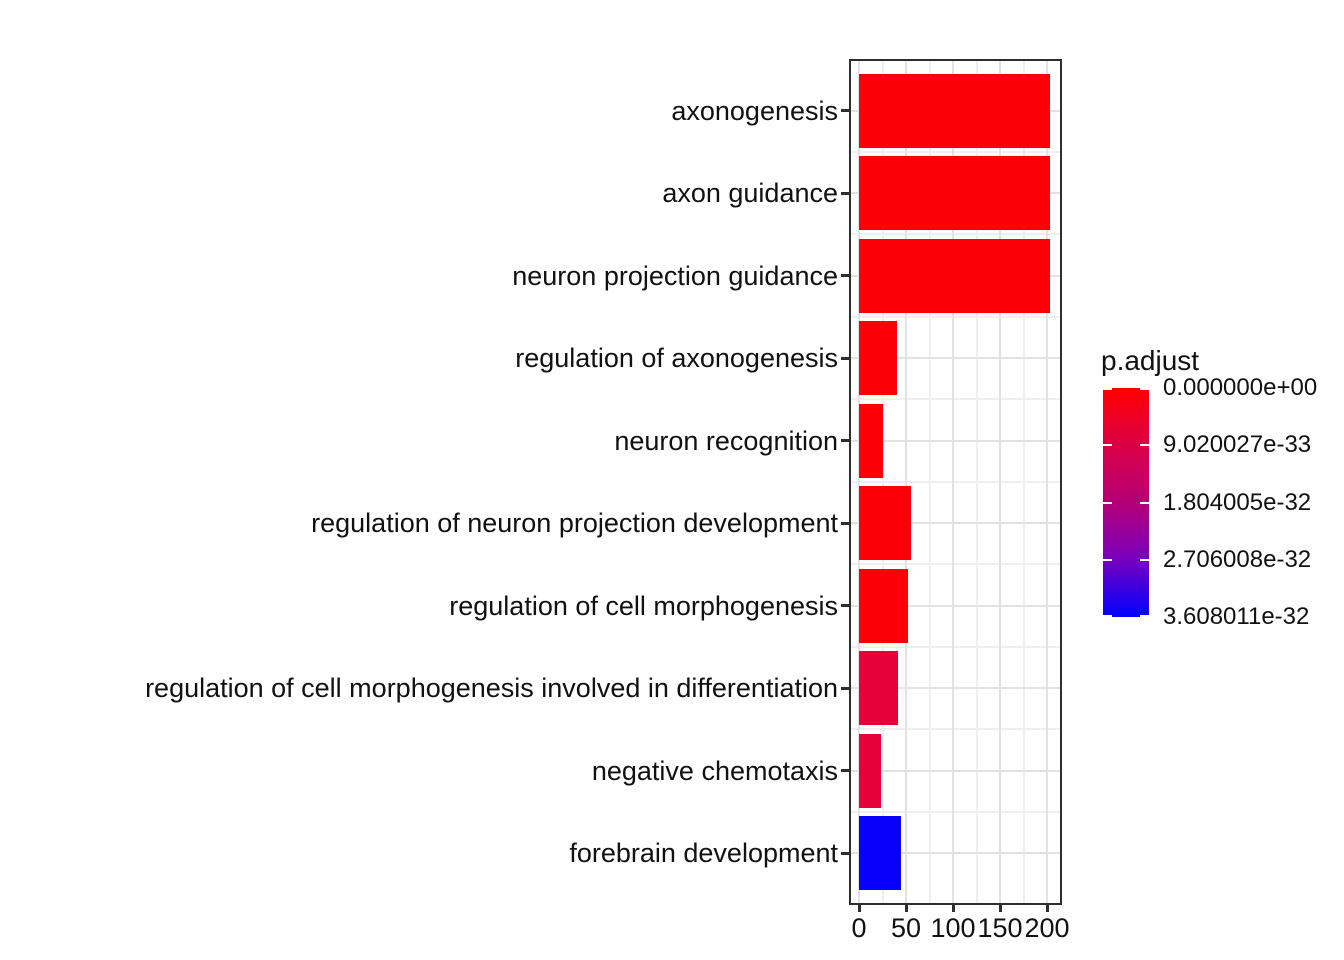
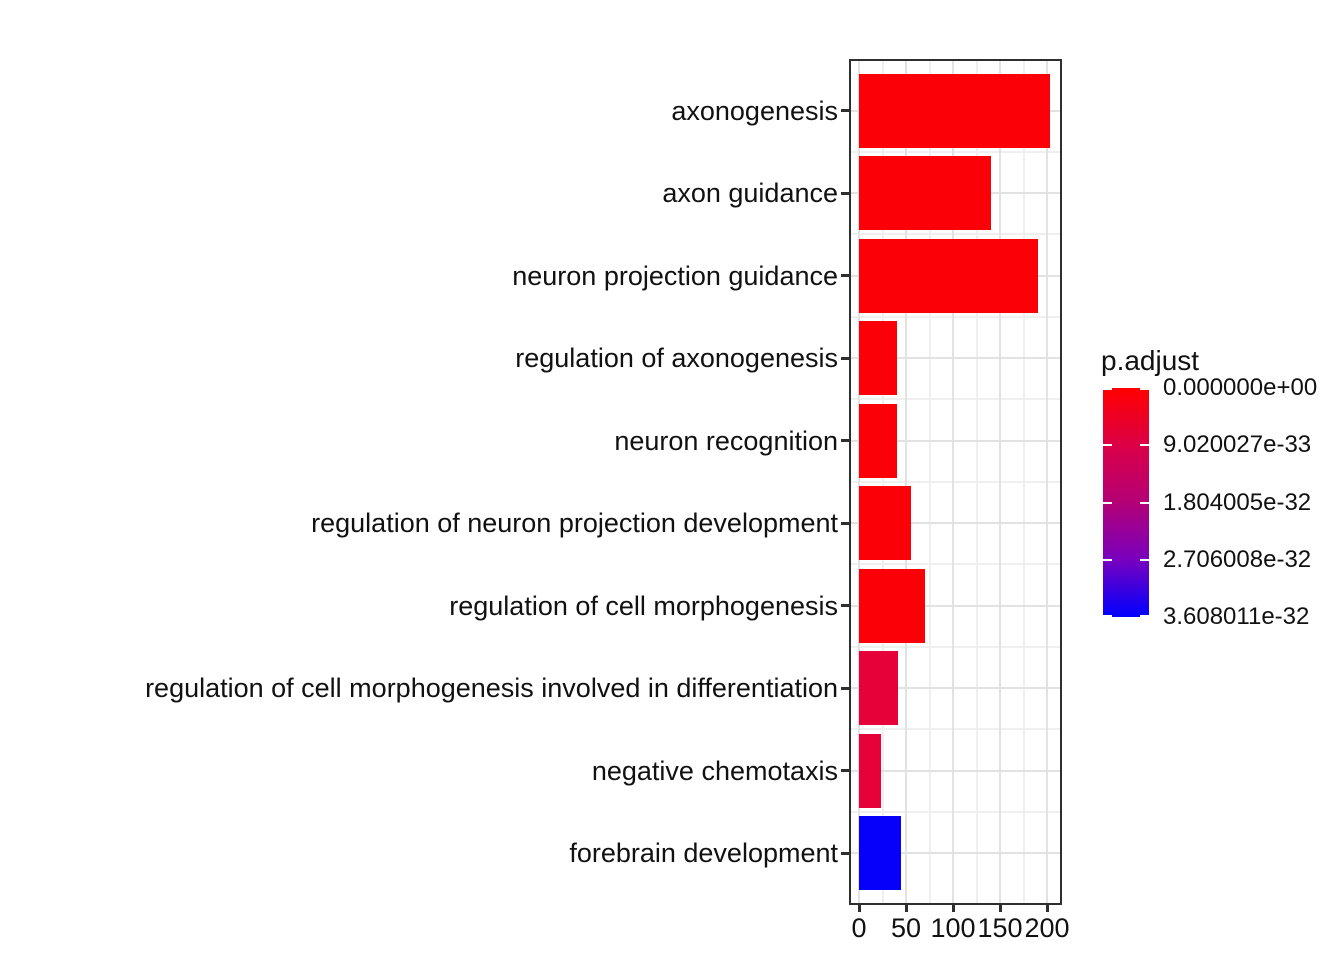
axon guidance: 200 -> 140
neuron projection guidance: 200 -> 190
neuron recognition: 30 -> 40
regulation of cell morphogenesis: 50 -> 70
